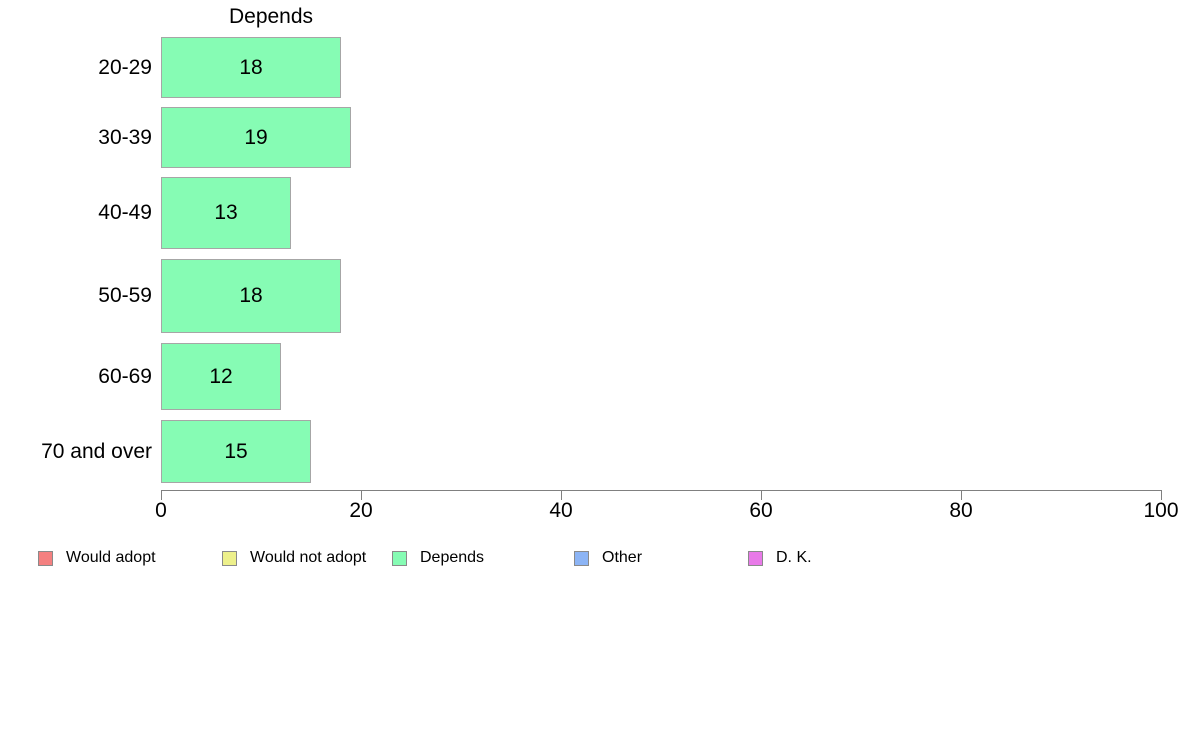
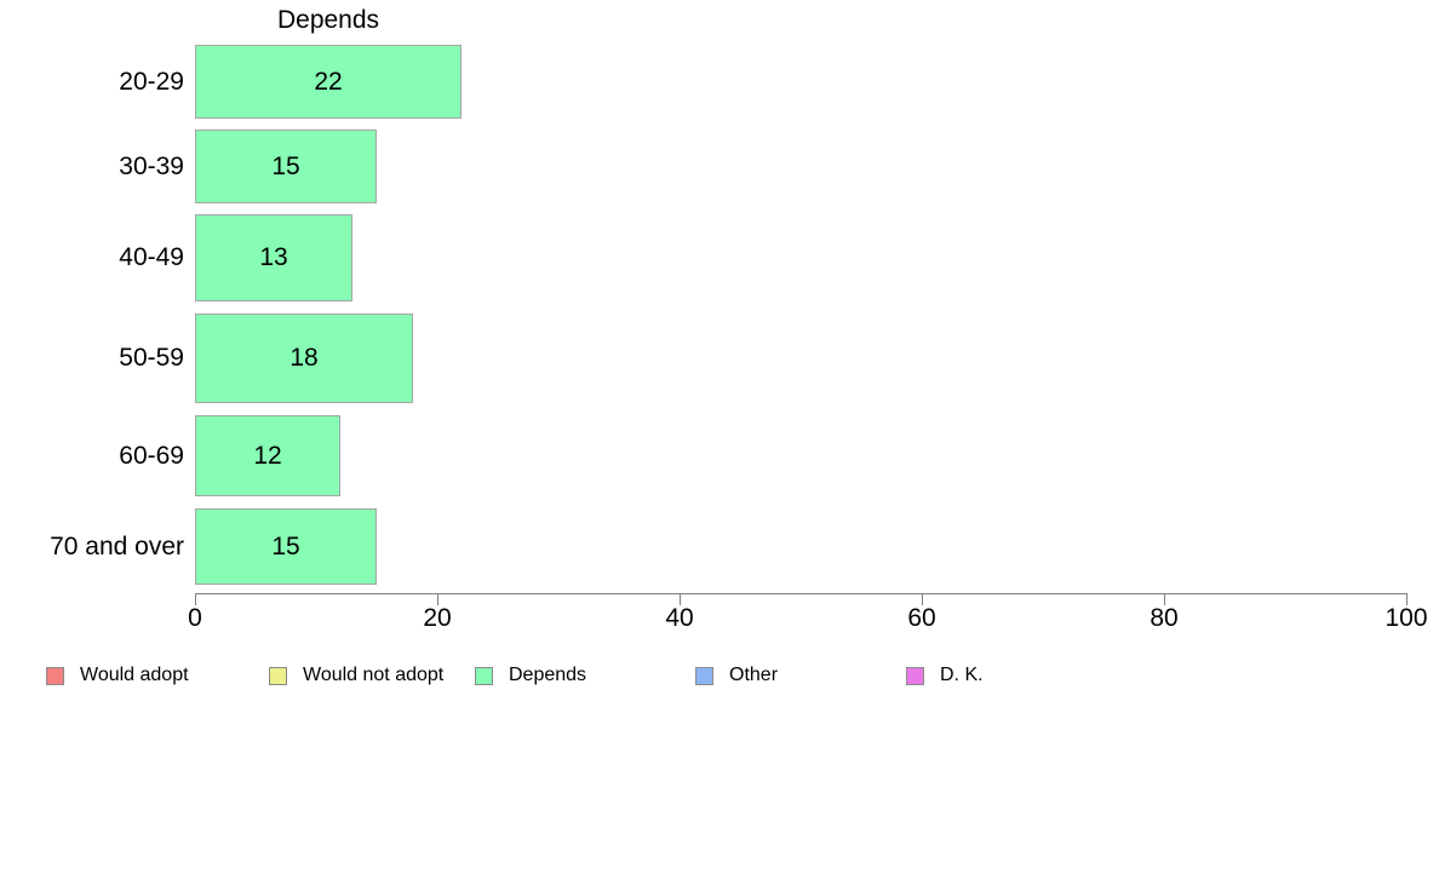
20-29: 18 -> 22
30-39: 19 -> 15
